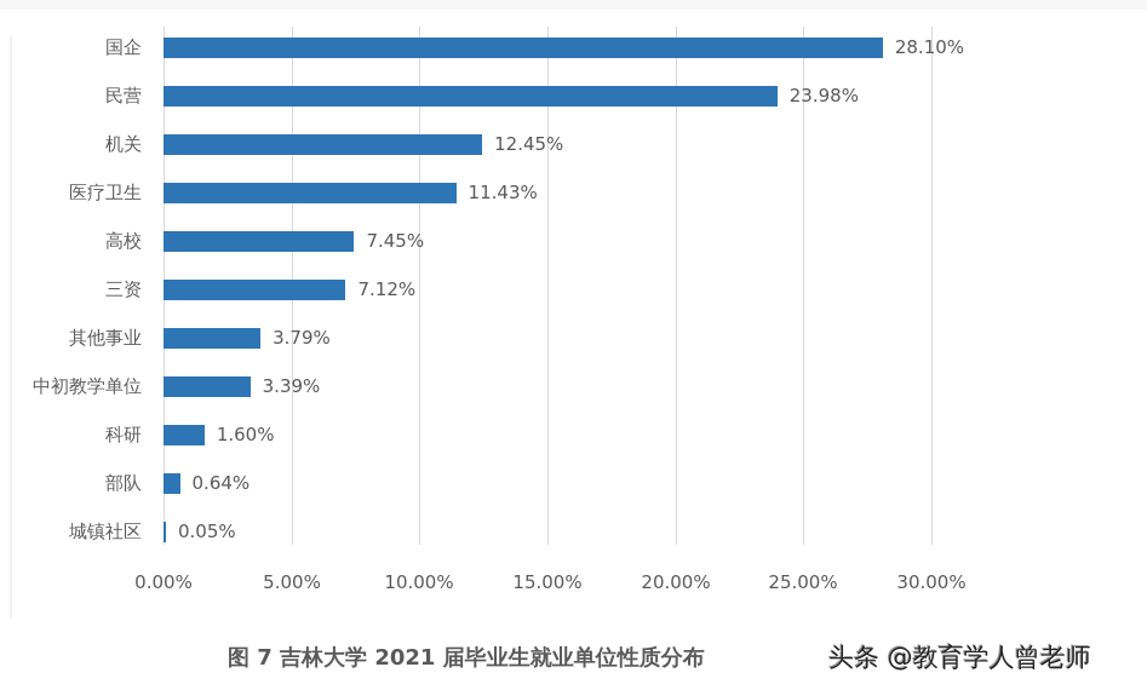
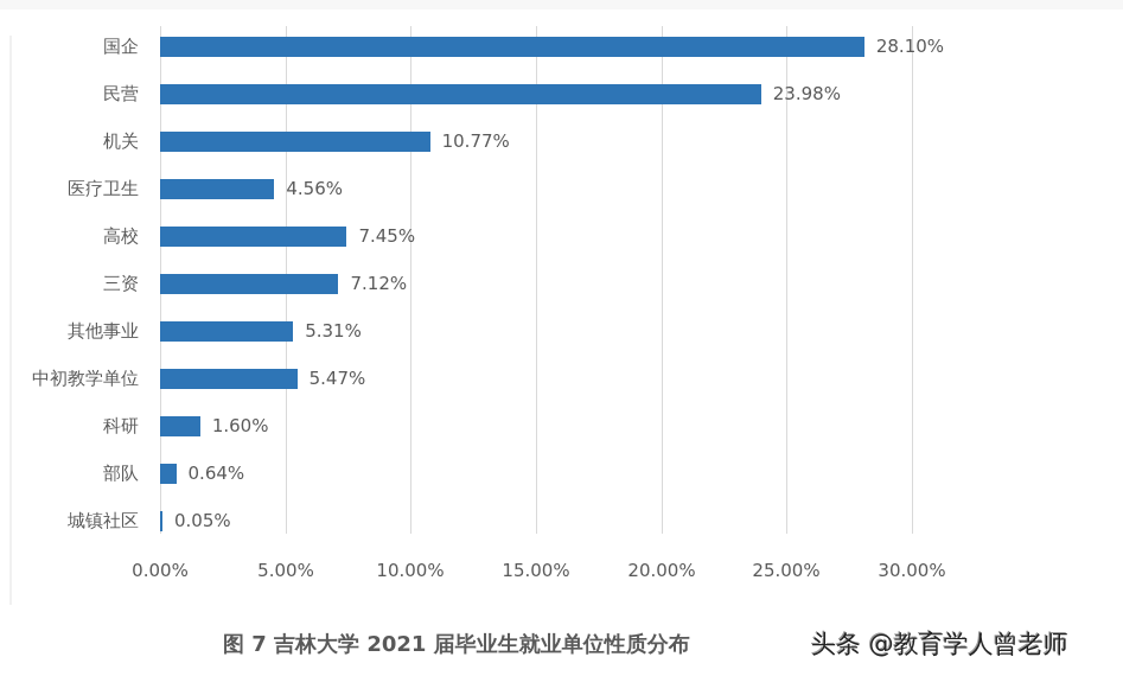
机关: 12.45% -> 10.77%
医疗卫生: 11.43% -> 4.56%
其他事业: 3.79% -> 5.31%
中初教学单位: 3.39% -> 5.47%
